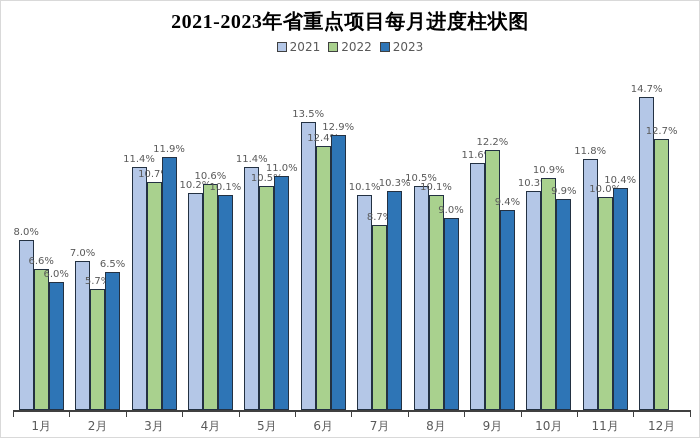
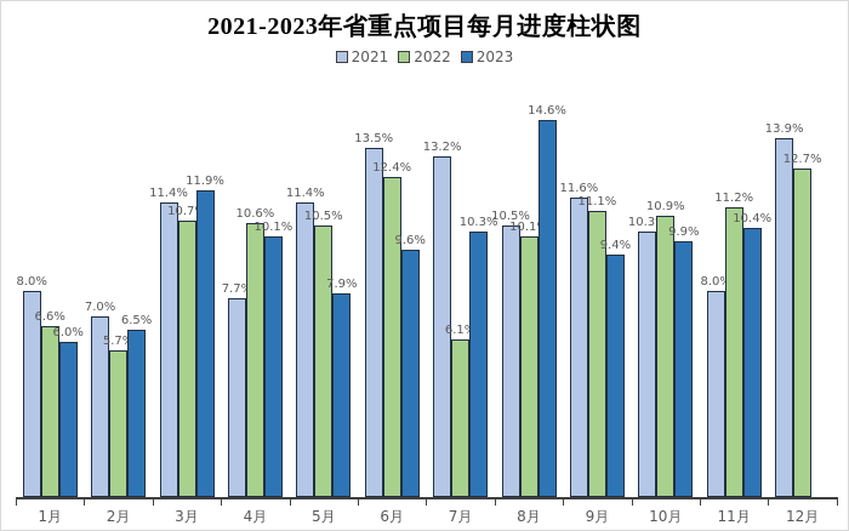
2021/4月: 10.2% -> 7.7%
2023/5月: 11.0% -> 7.9%
2023/6月: 12.9% -> 9.6%
2021/7月: 10.1% -> 13.2%
2022/7月: 8.7% -> 6.1%
2023/8月: 9.0% -> 14.6%
2022/9月: 12.2% -> 11.1%
2021/11月: 11.8% -> 8.0%
2022/11月: 10.0% -> 11.2%
2021/12月: 14.7% -> 13.9%
